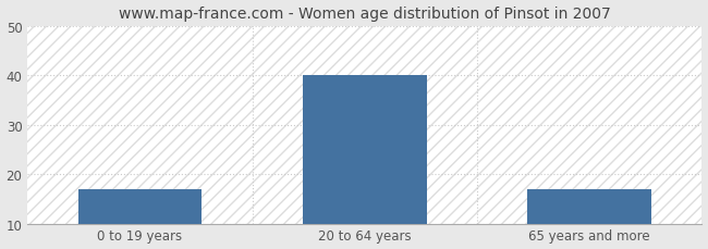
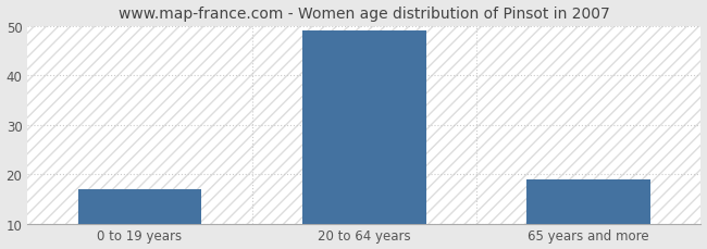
20 to 64 years: 40 -> 49
65 years and more: 17 -> 19
